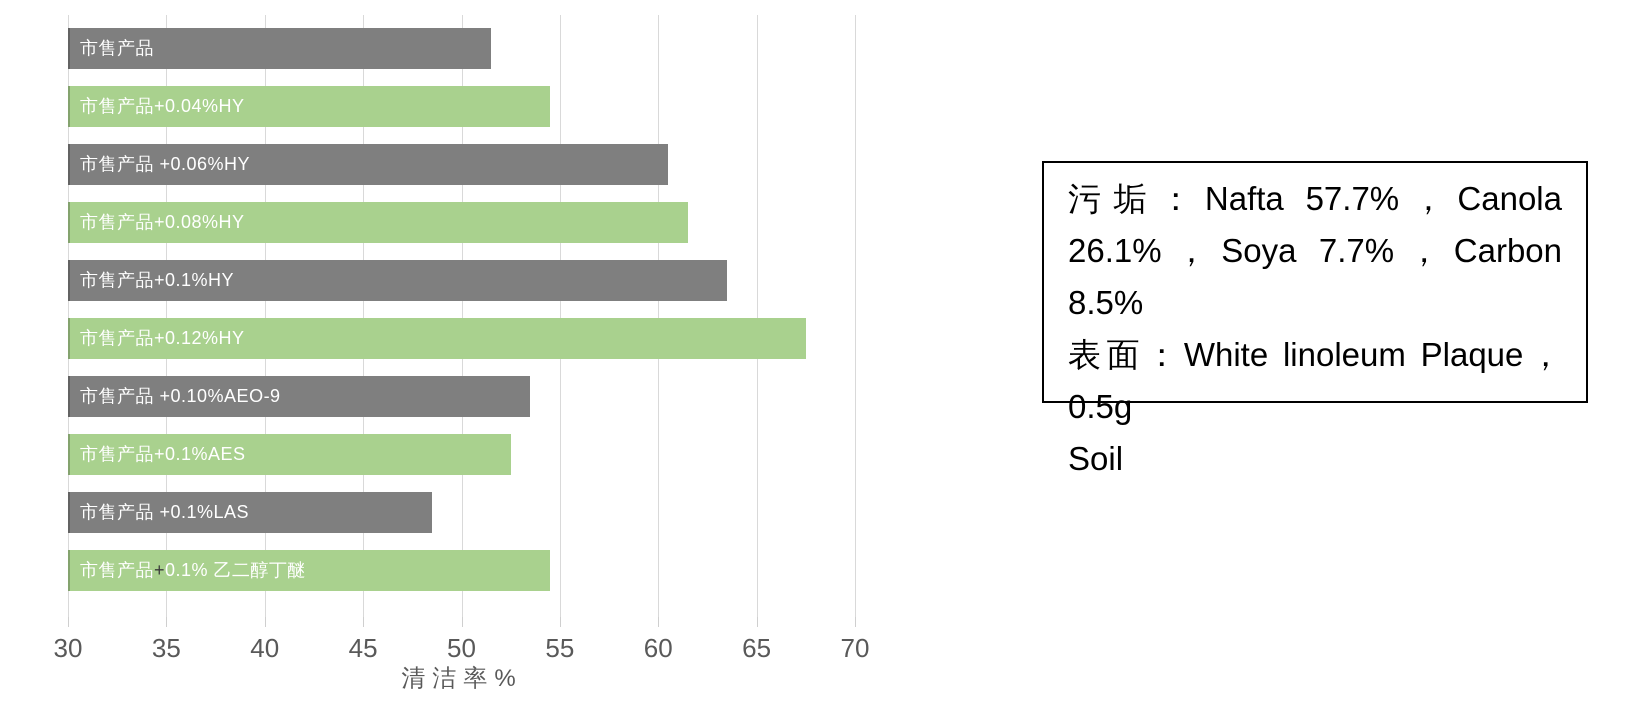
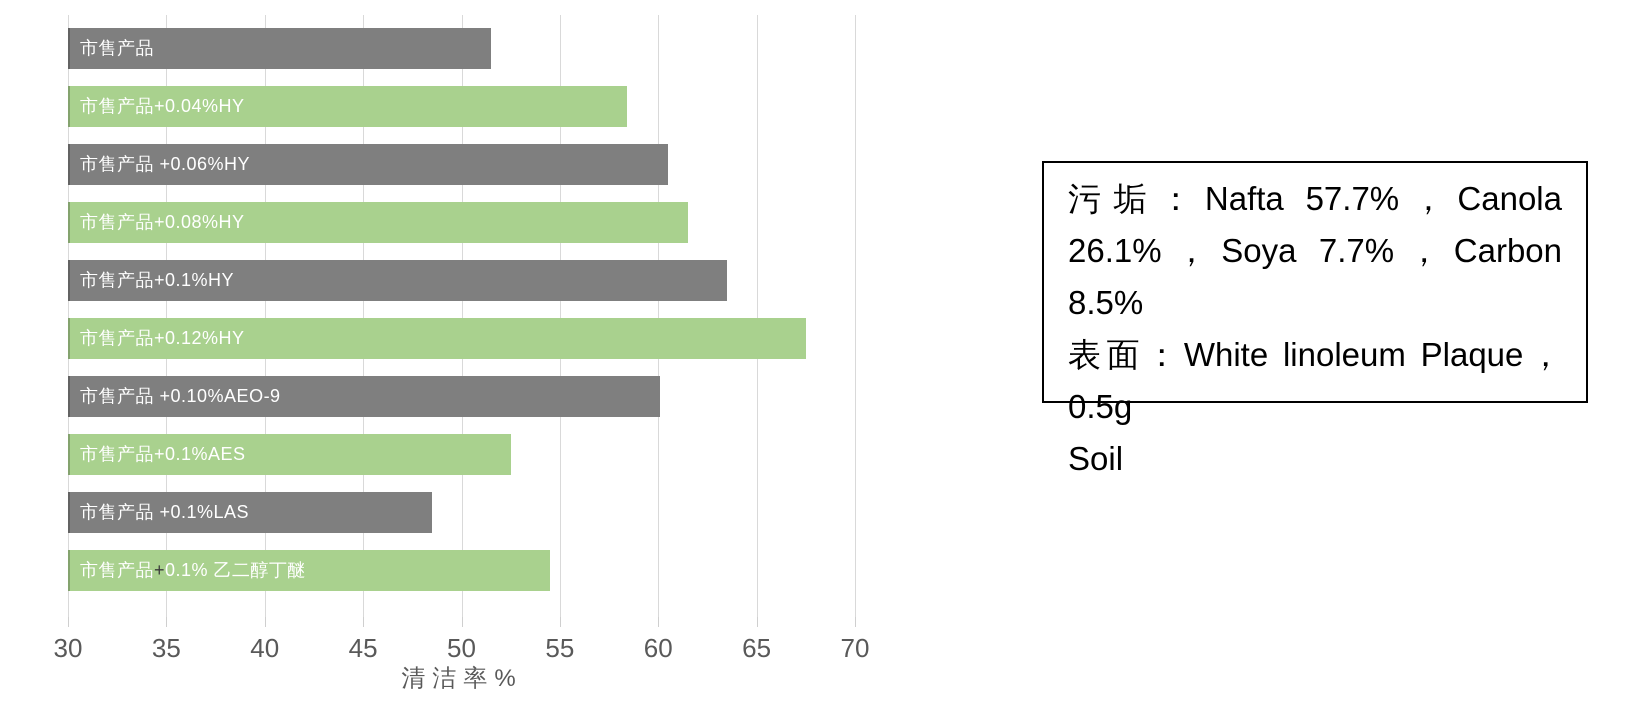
市售产品+0.04%HY: 54.5 -> 58.4
市售产品 +0.10%AEO-9: 53.5 -> 60.1
